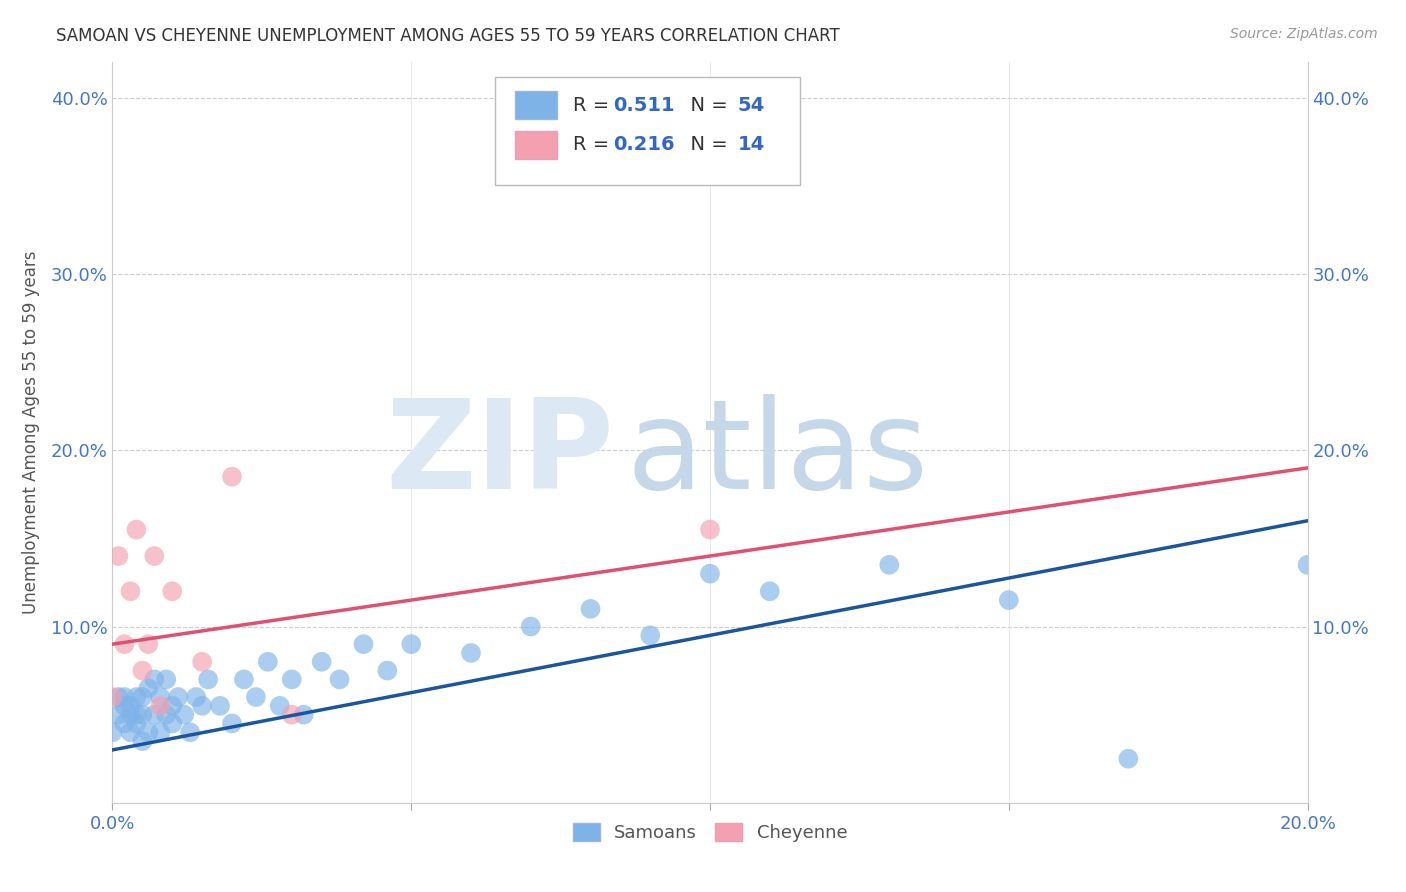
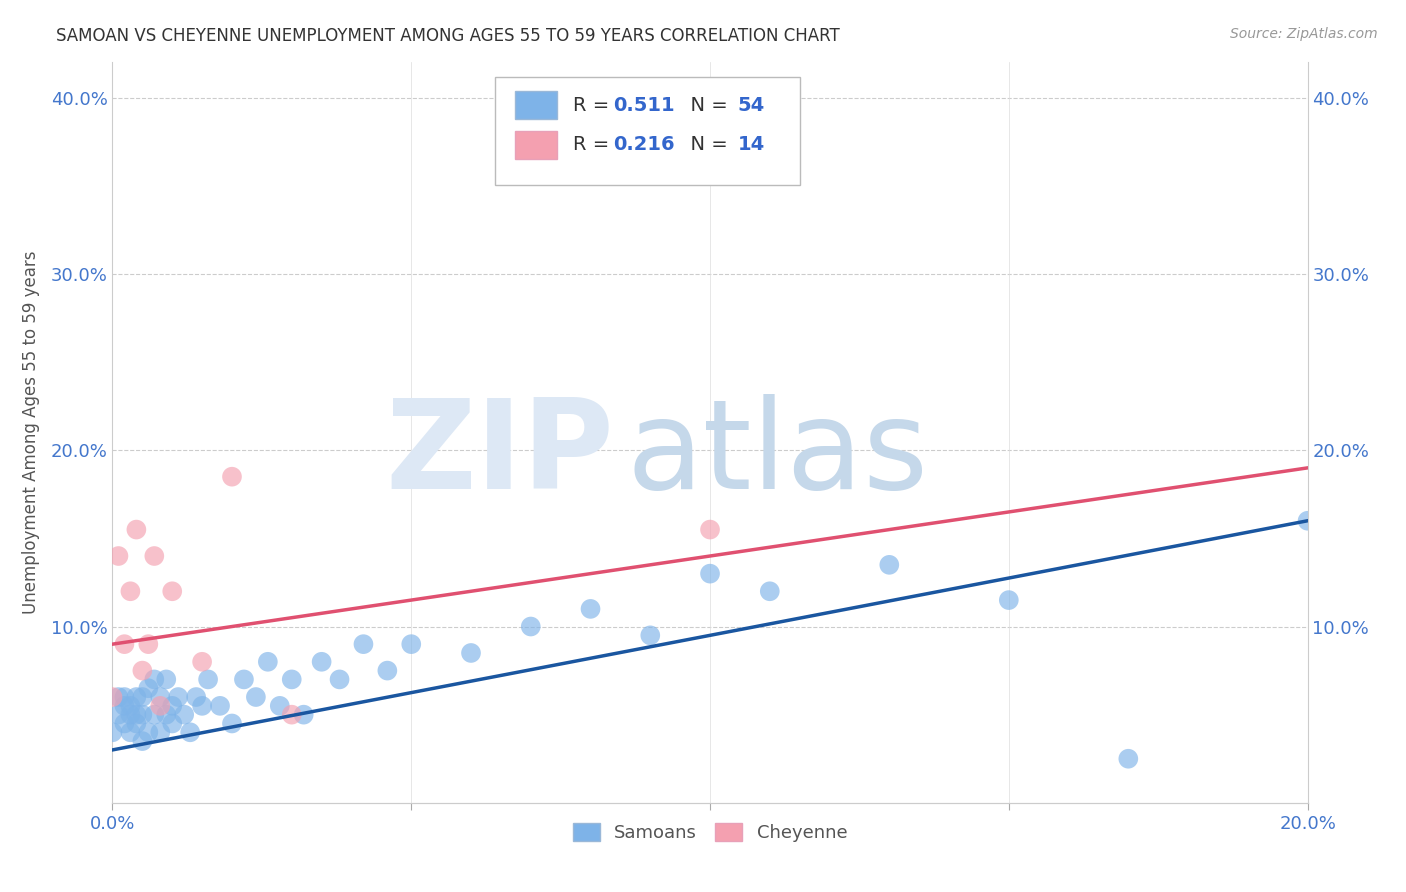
Samoans/20.0%: 13.5% -> 16.0%
